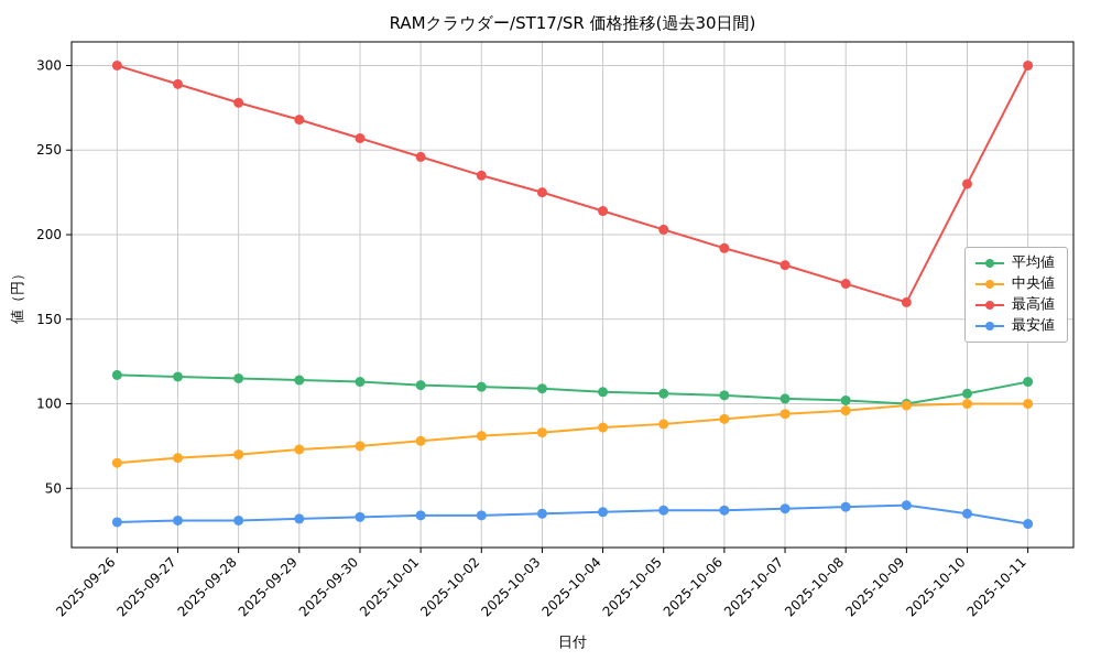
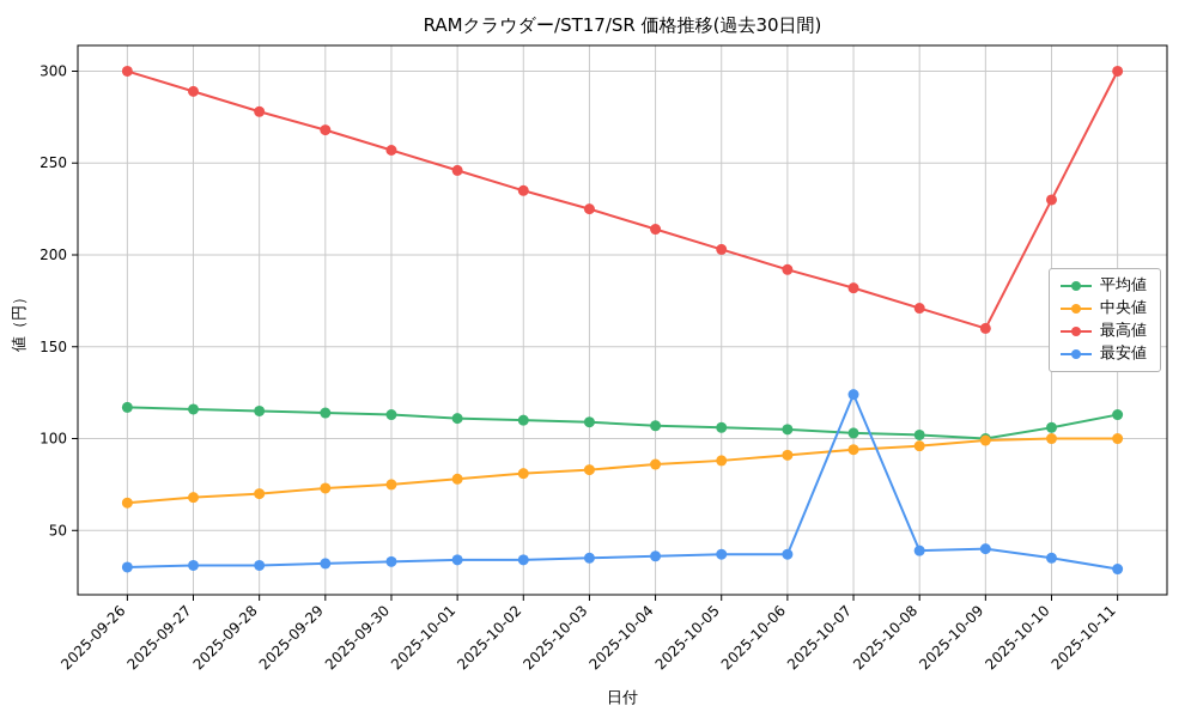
最安値/2025-10-07: 38 -> 124
